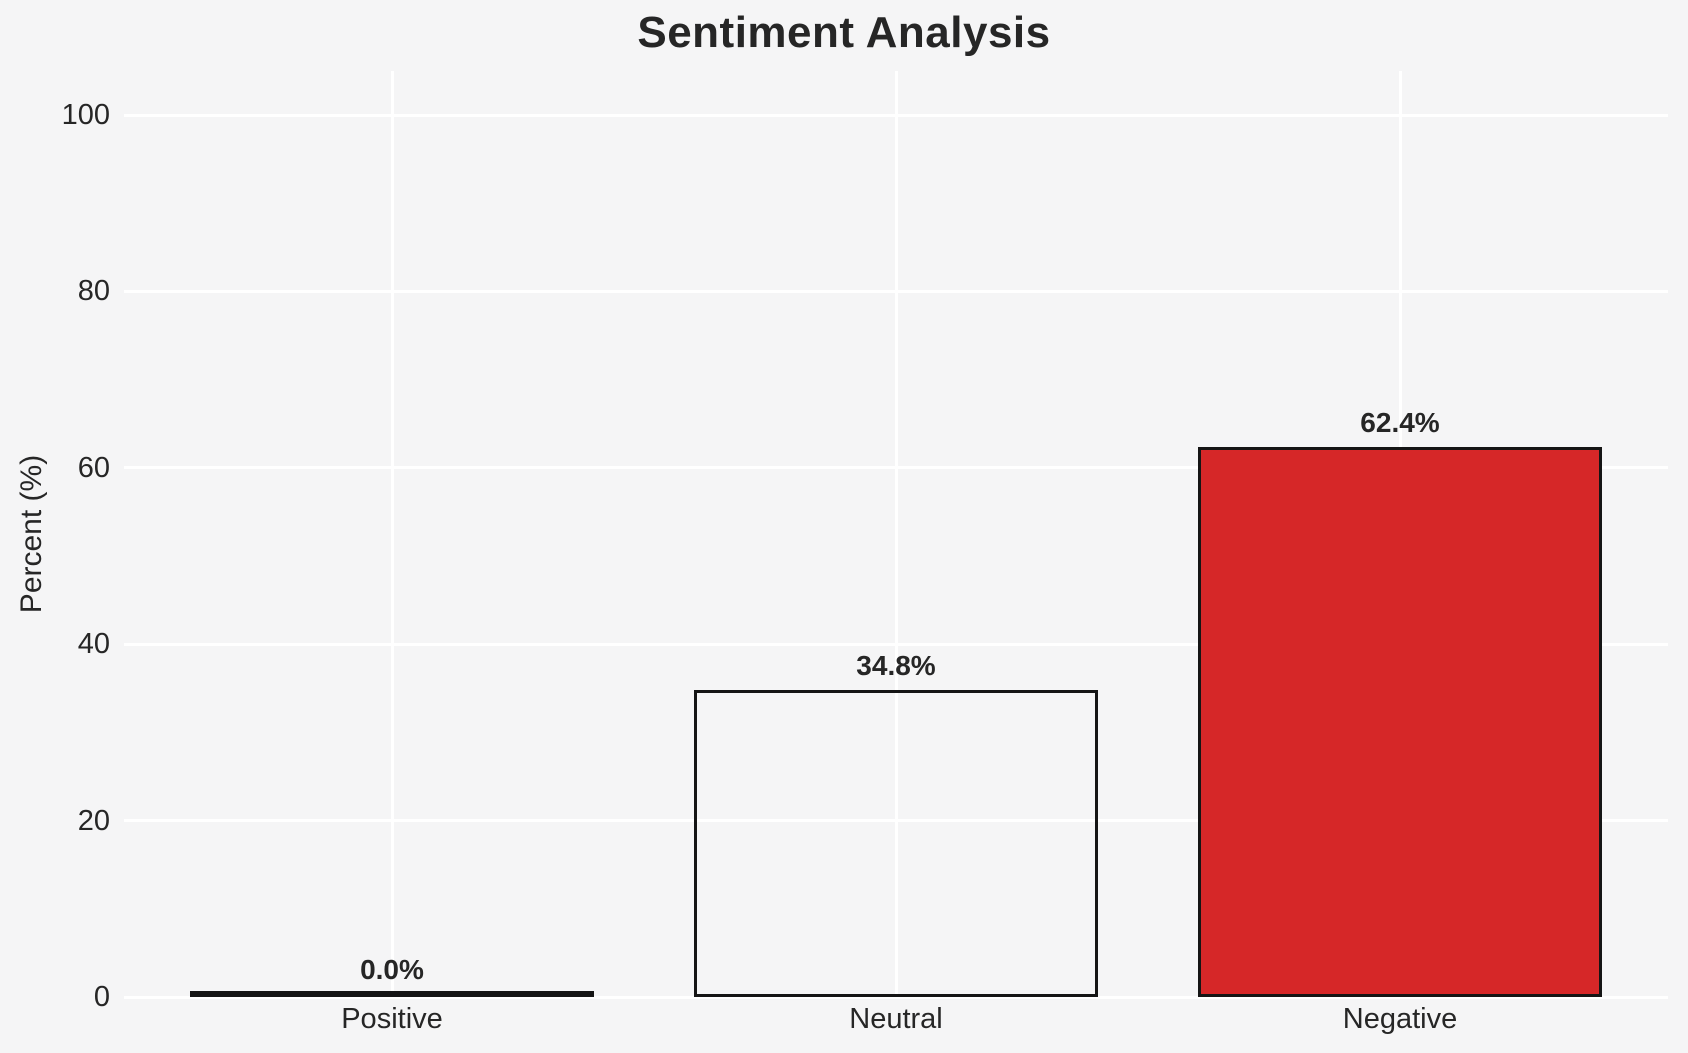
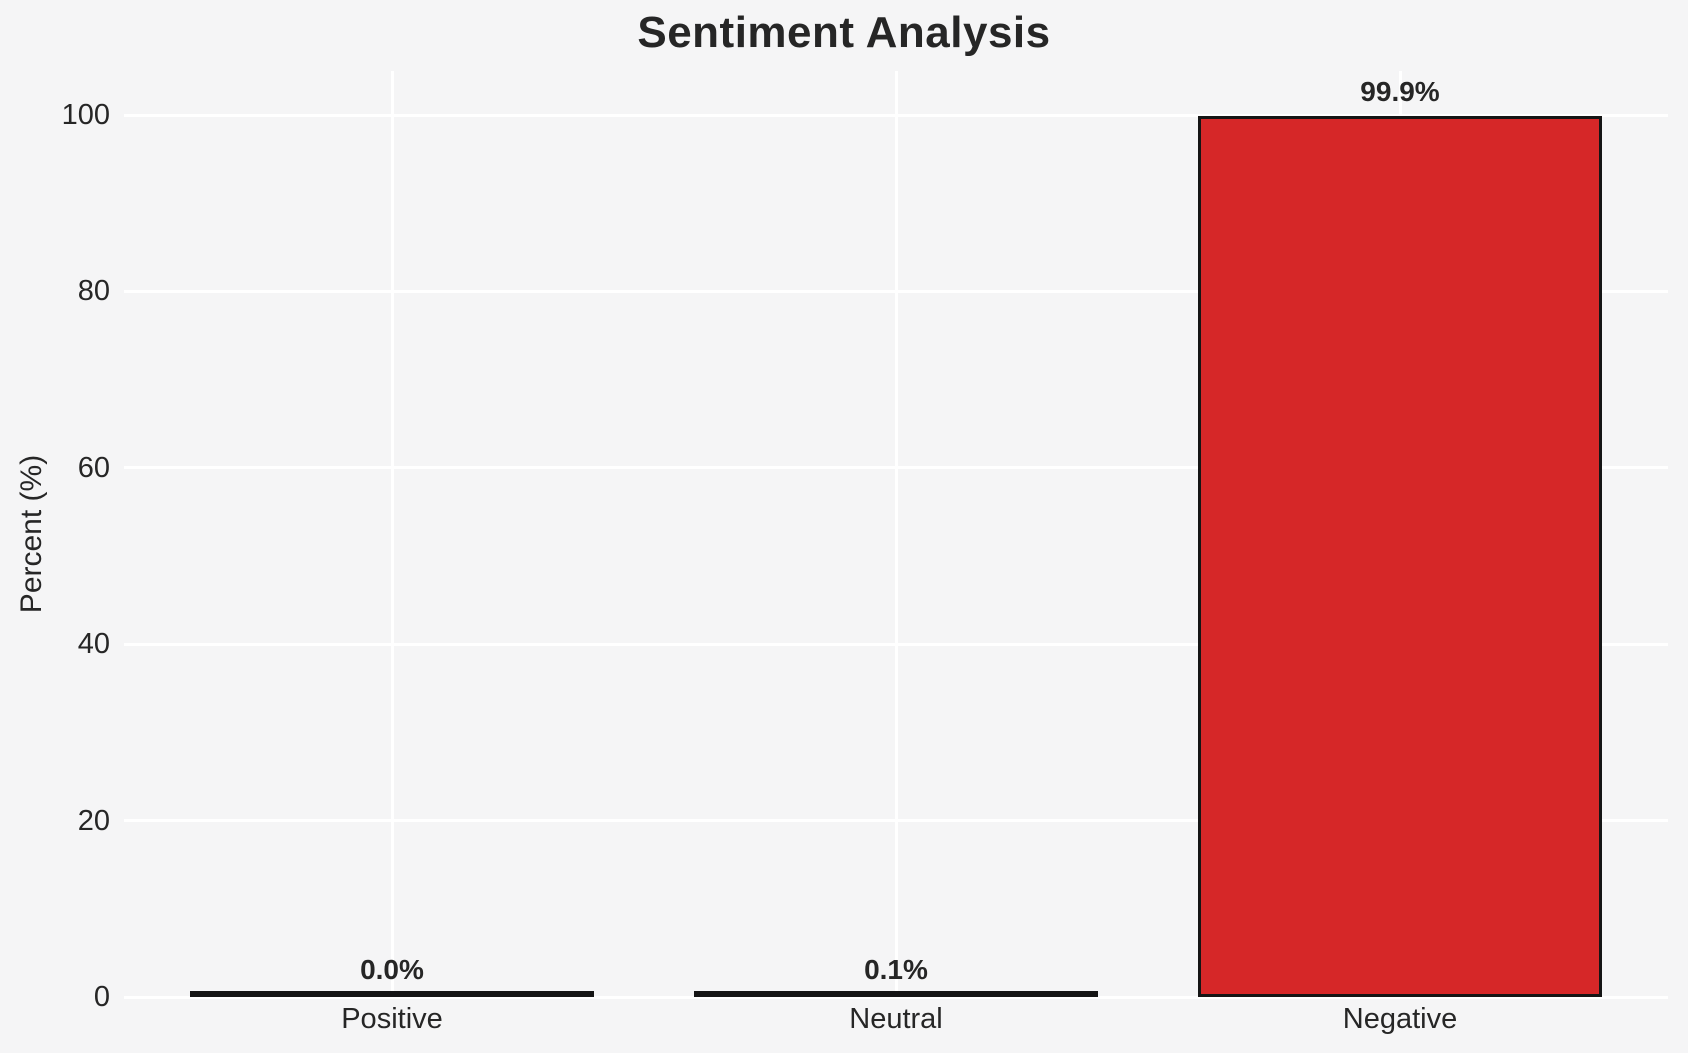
Neutral: 34.8% -> 0.1%
Negative: 62.4% -> 99.9%
